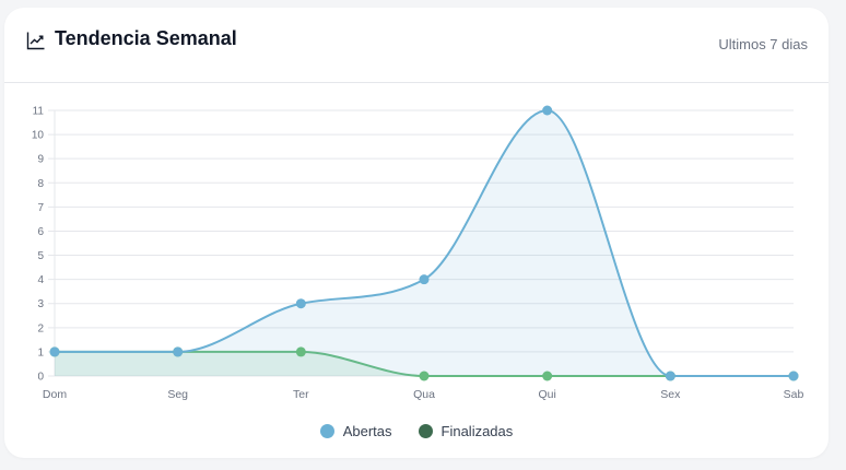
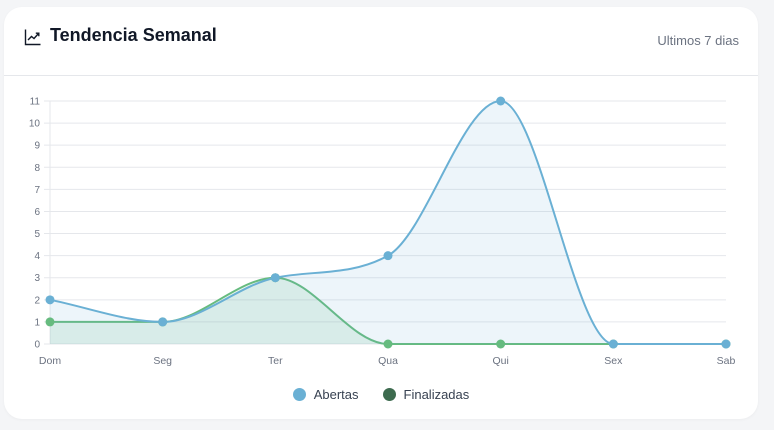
Abertas/Dom: 1 -> 2
Finalizadas/Ter: 1 -> 3
